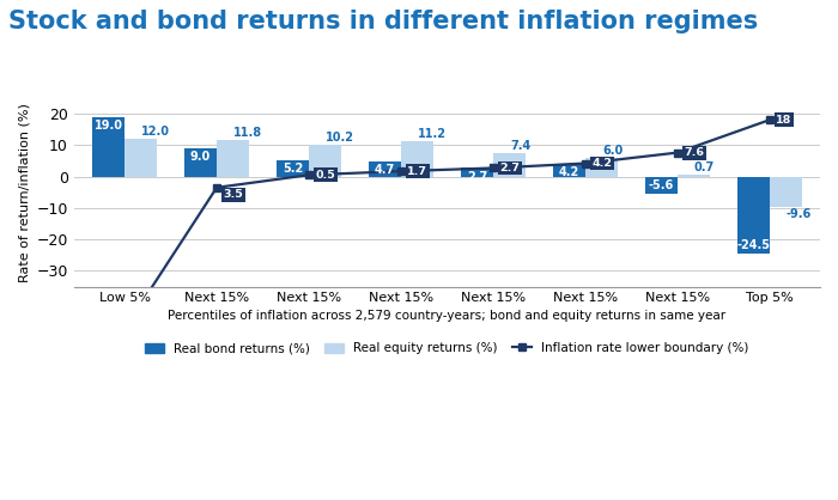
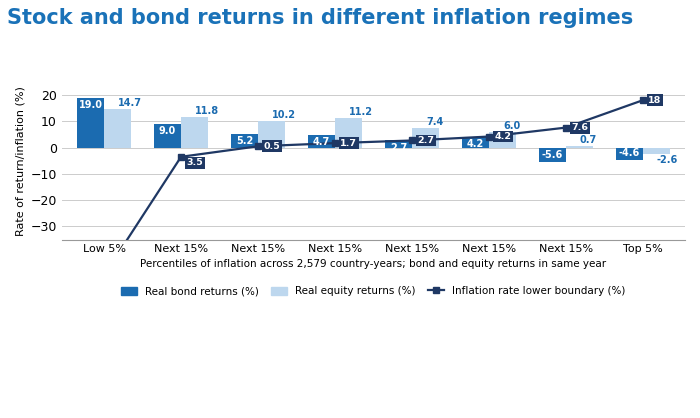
Real equity returns (%)/Low 5%: 12.0 -> 14.7
Real bond returns (%)/Top 5%: -24.5 -> -4.6
Real equity returns (%)/Top 5%: -9.6 -> -2.6
